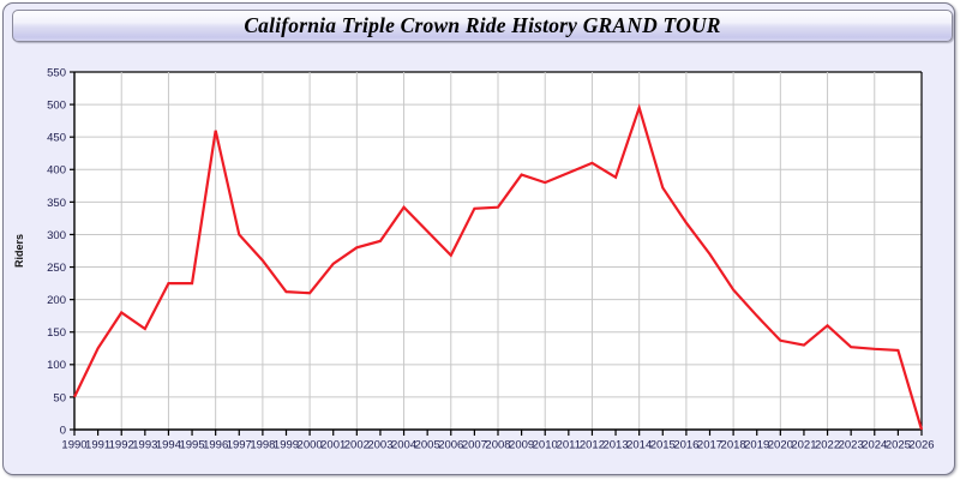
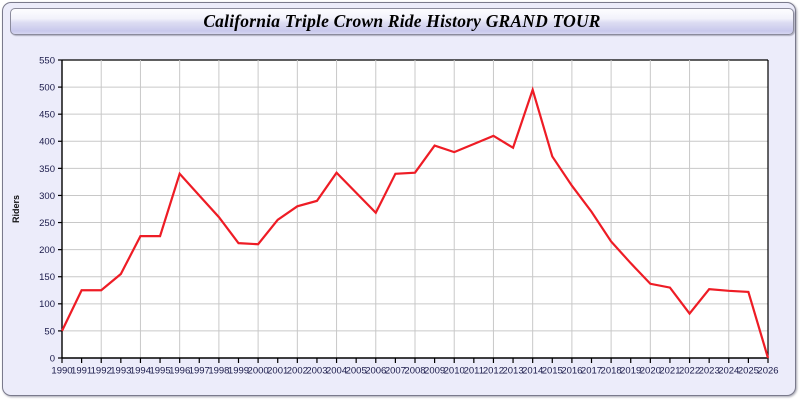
1992: 180 -> 120
1996: 460 -> 340
2022: 160 -> 80
